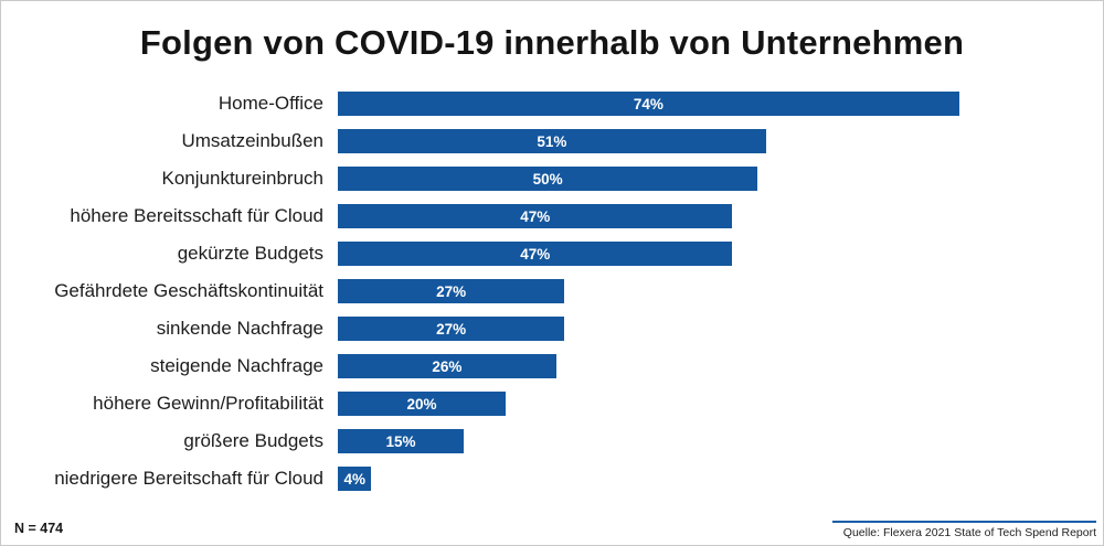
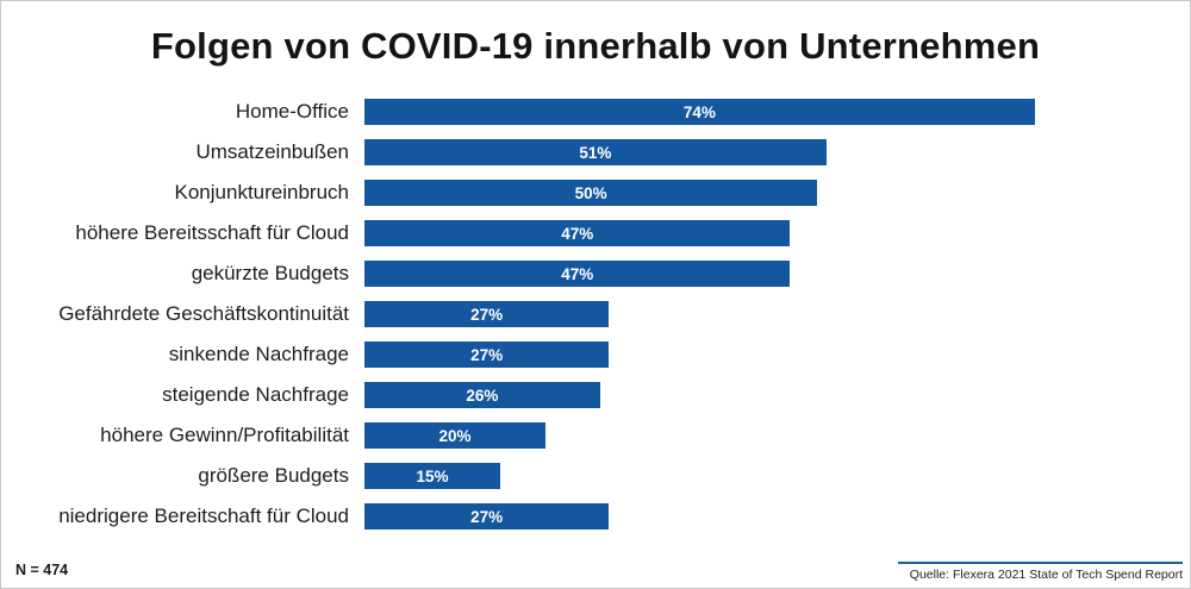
niedrigere Bereitschaft für Cloud: 4% -> 27%
